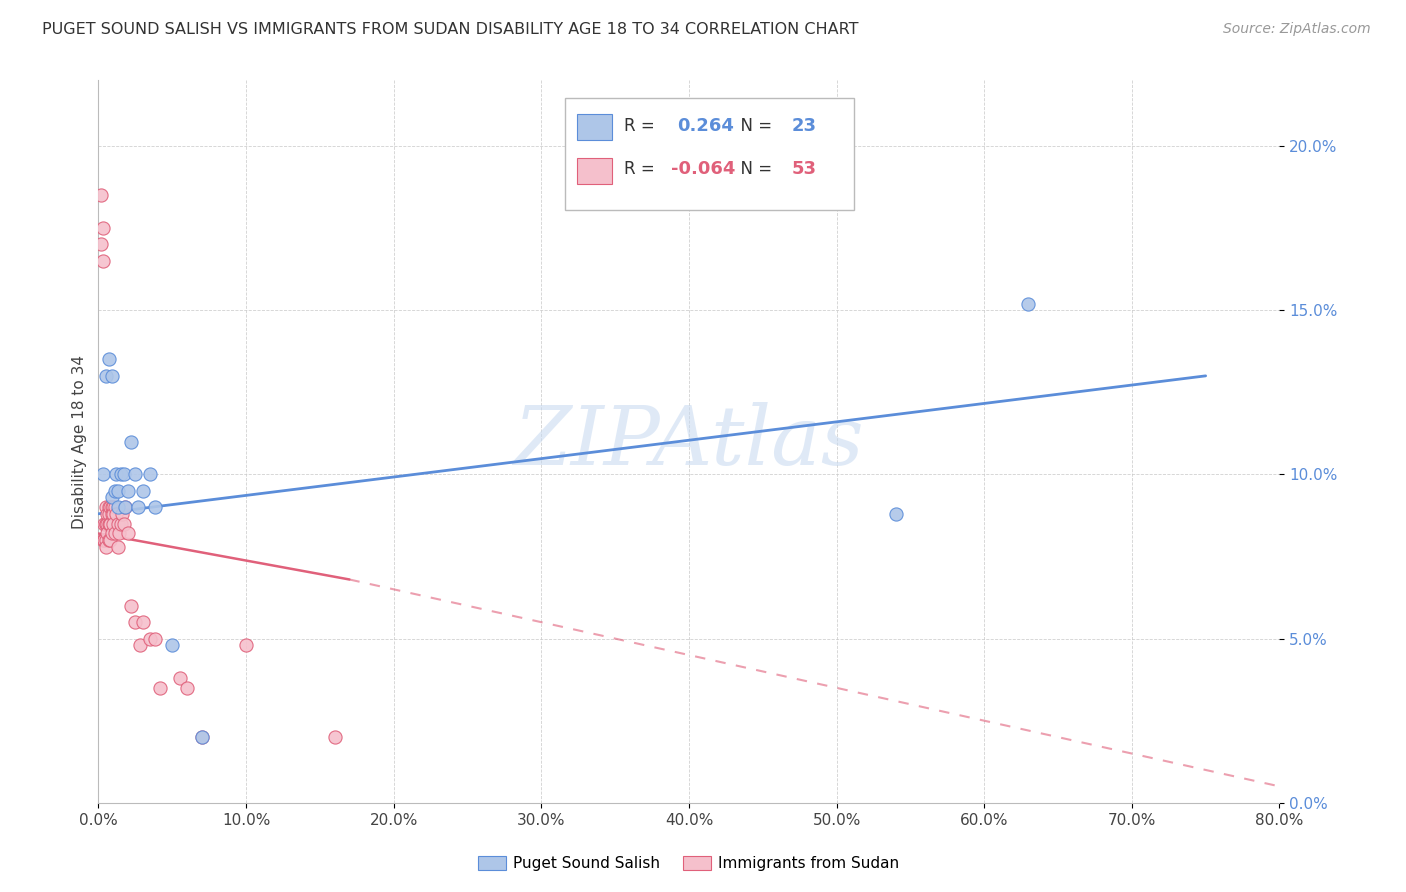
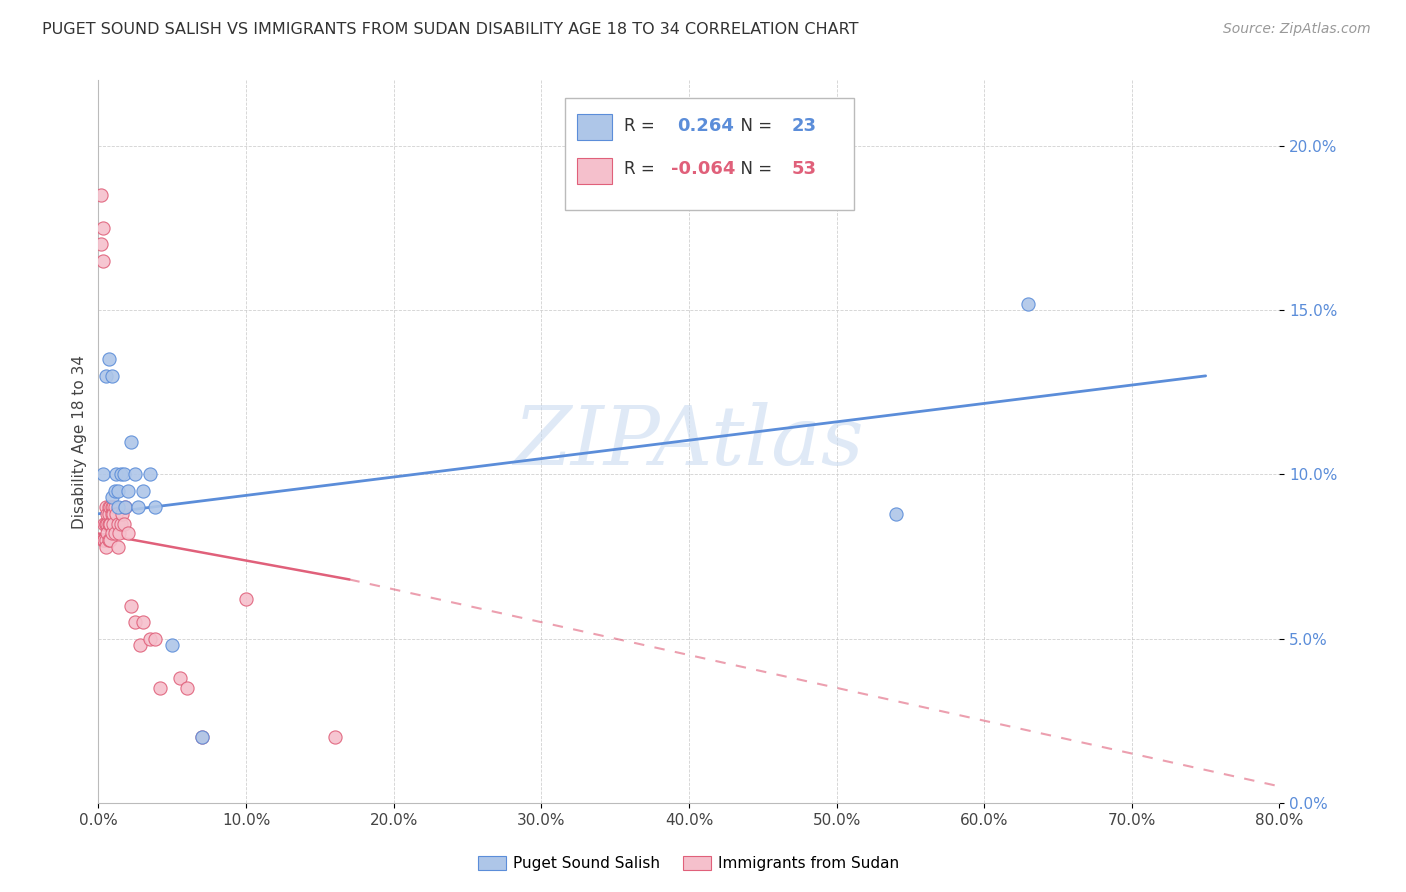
Immigrants from Sudan/10.0%: 4.8% -> 6.2%
